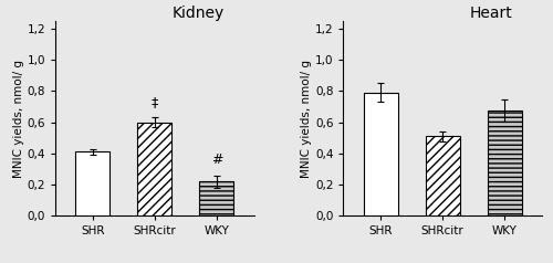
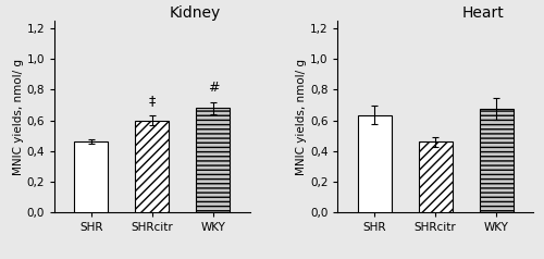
Kidney/SHR: 0,41 -> 0,46
Kidney/WKY: 0,22 -> 0,68
Heart/SHR: 0,79 -> 0,64
Heart/SHRcitr: 0,51 -> 0,46
